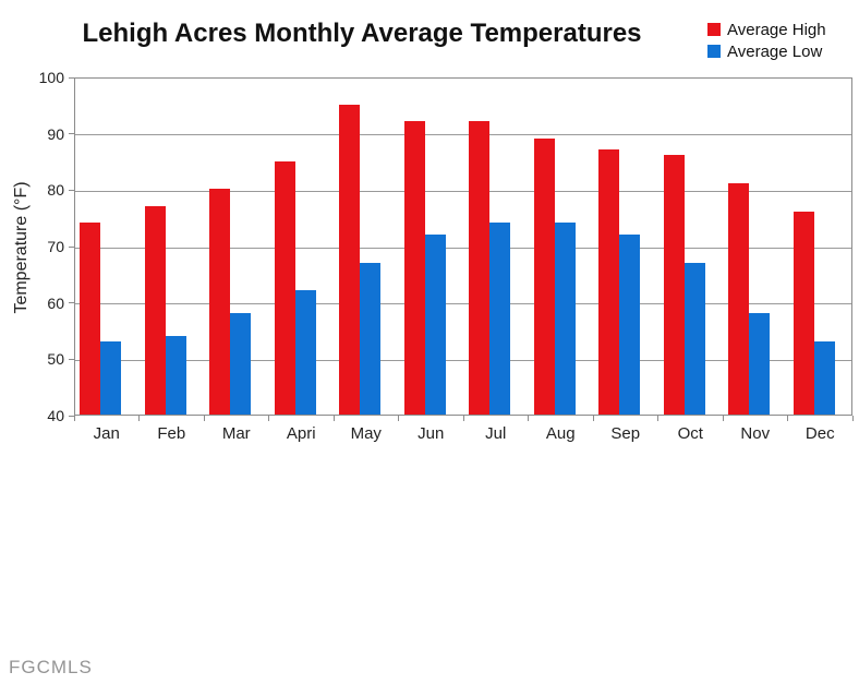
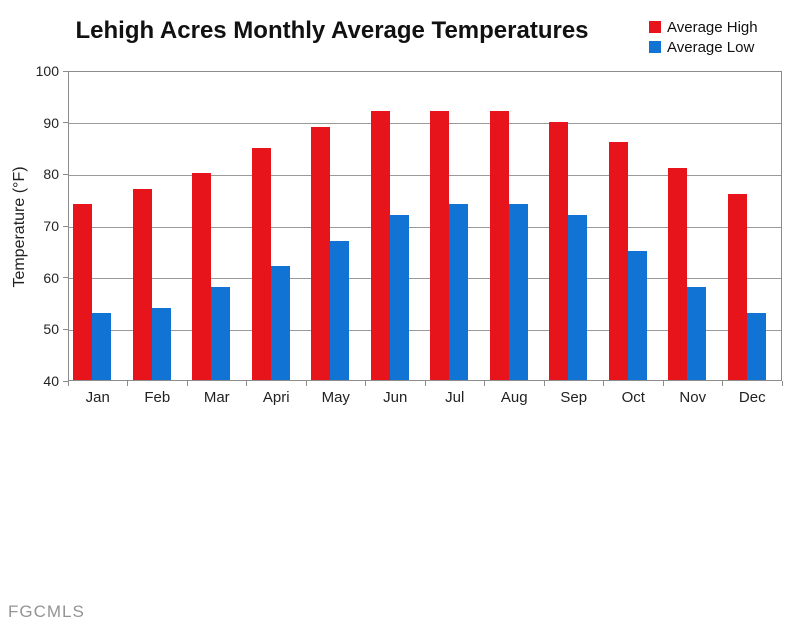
Average High/May: 95 -> 89
Average High/Aug: 89 -> 92
Average High/Sep: 87 -> 90
Average Low/Oct: 67 -> 65
